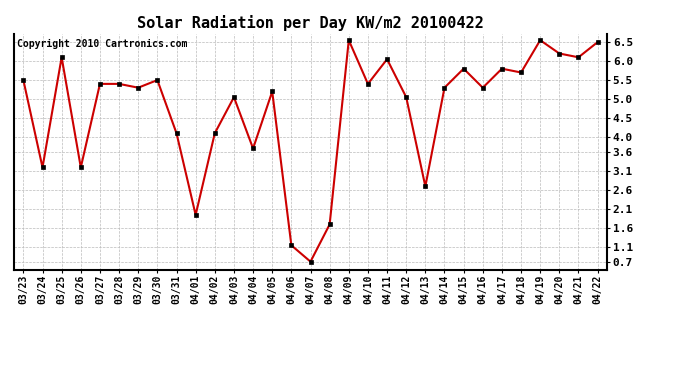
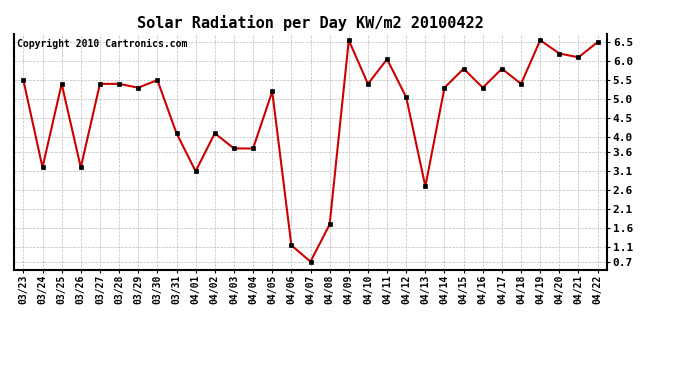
03/25: 6.10 -> 5.40
04/01: 1.95 -> 3.10
04/03: 5.05 -> 3.70
04/18: 5.70 -> 5.40
